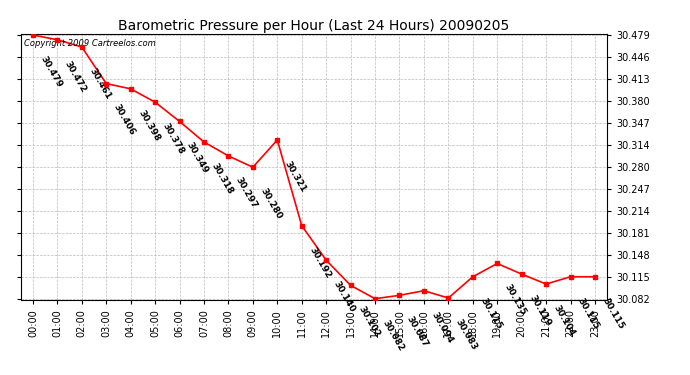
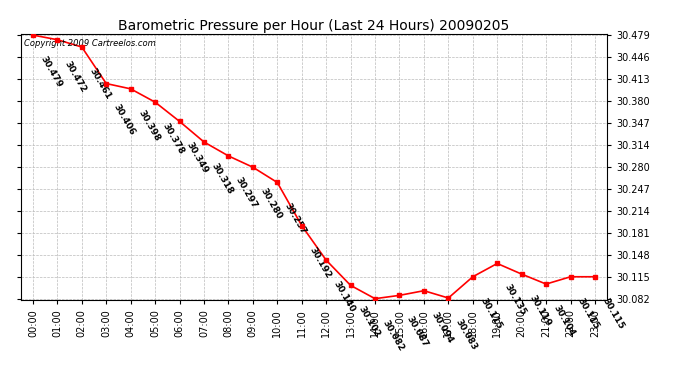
10:00: 30.321 -> 30.257
